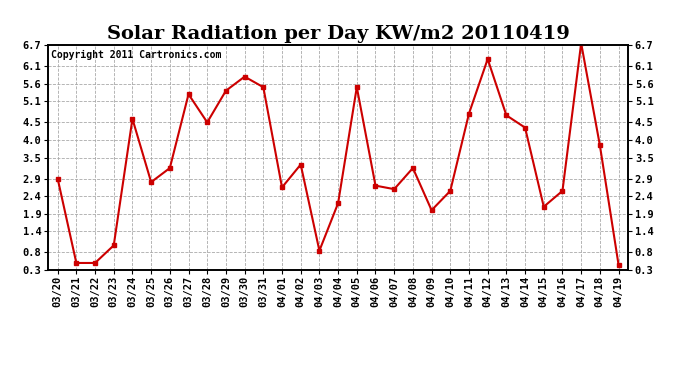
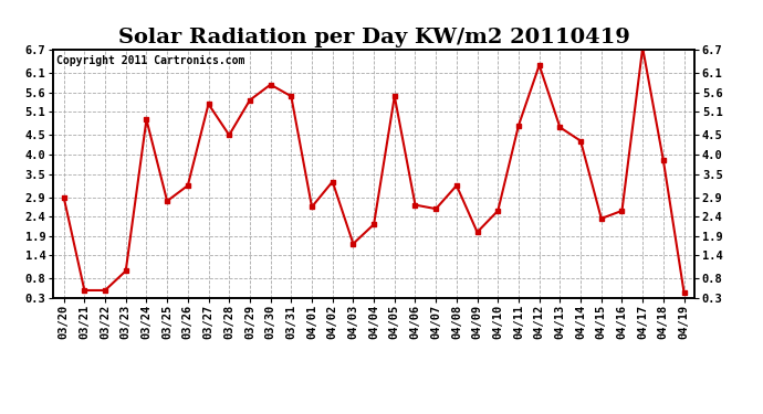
03/24: 4.60 -> 4.90
04/03: 0.85 -> 1.70
04/15: 2.10 -> 2.35
